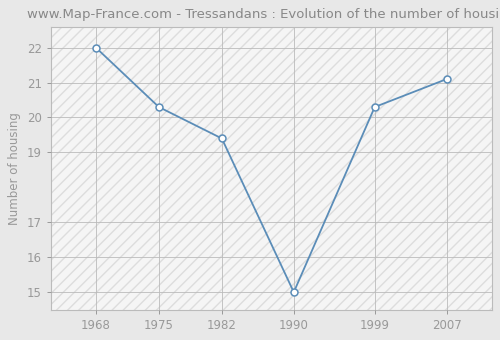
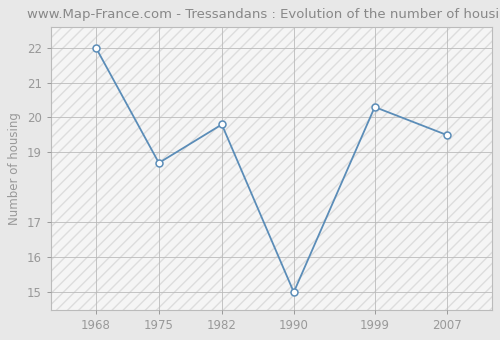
1975: 20.3 -> 18.7
1982: 19.4 -> 19.8
2007: 21.1 -> 19.5
